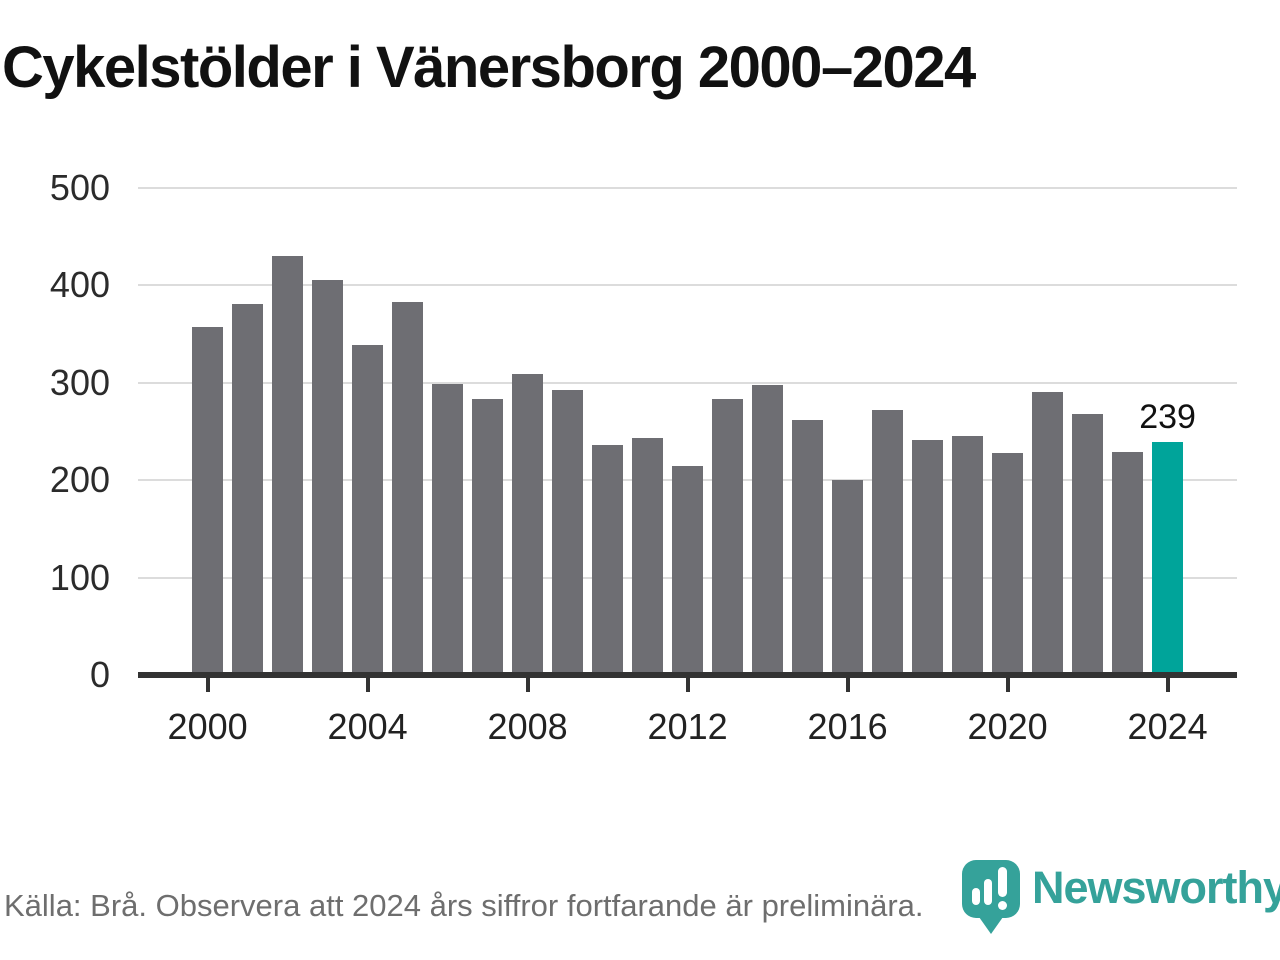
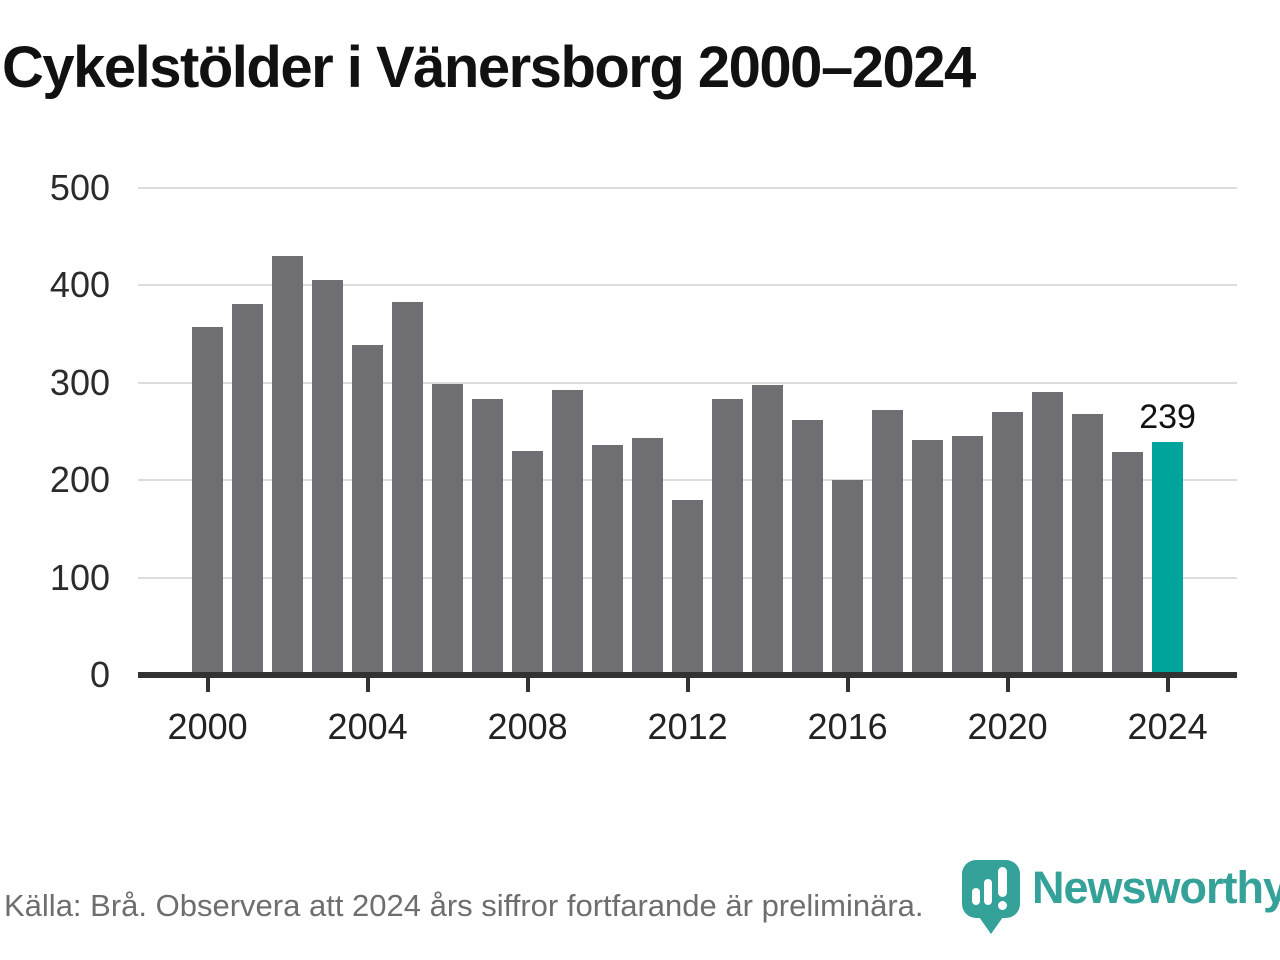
2008: 310 -> 230
2012: 220 -> 180
2020: 230 -> 270
